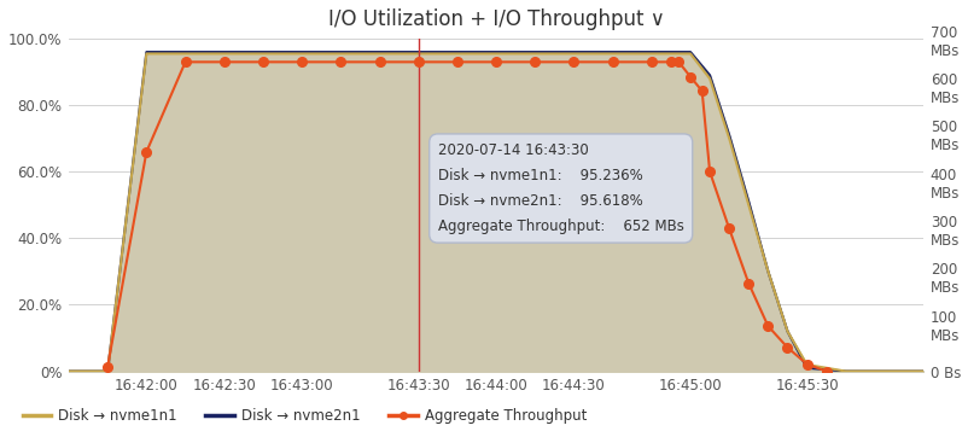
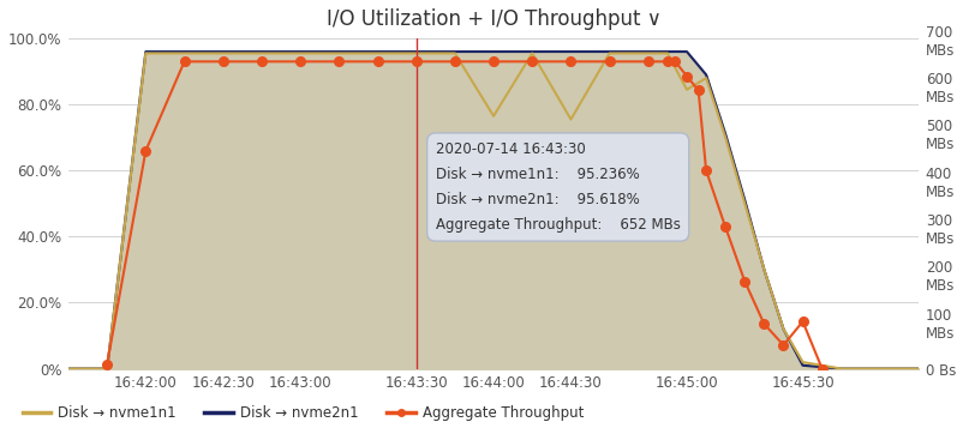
Disk → nvme1n1/16:44:00: 95.5% -> 76.5%
Disk → nvme1n1/16:44:30: 95.5% -> 75.5%
Disk → nvme1n1/16:45:00: 95.5% -> 84.5%
Aggregate Throughput/16:45:30: 15
MBs -> 100
MBs
